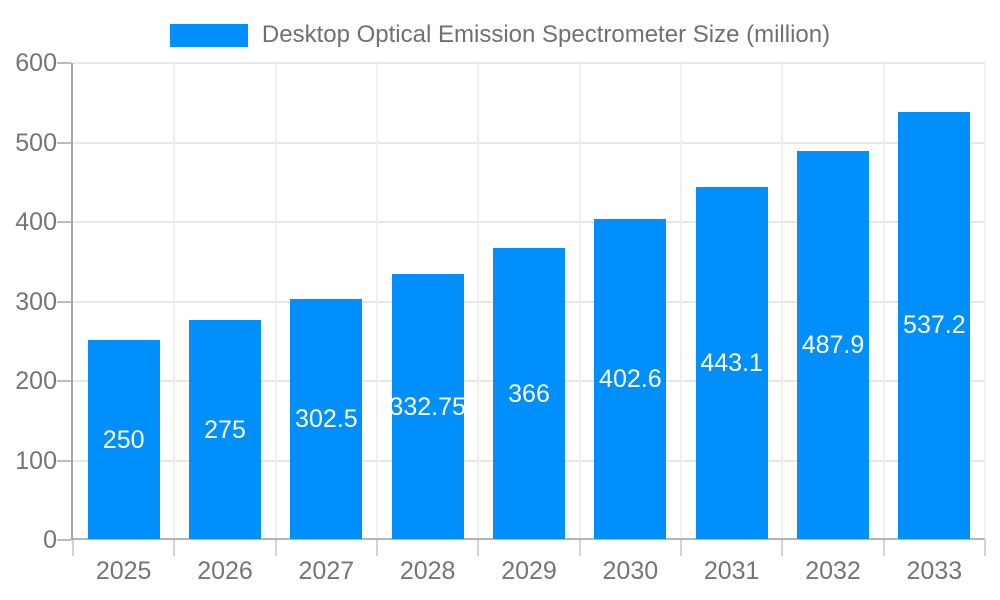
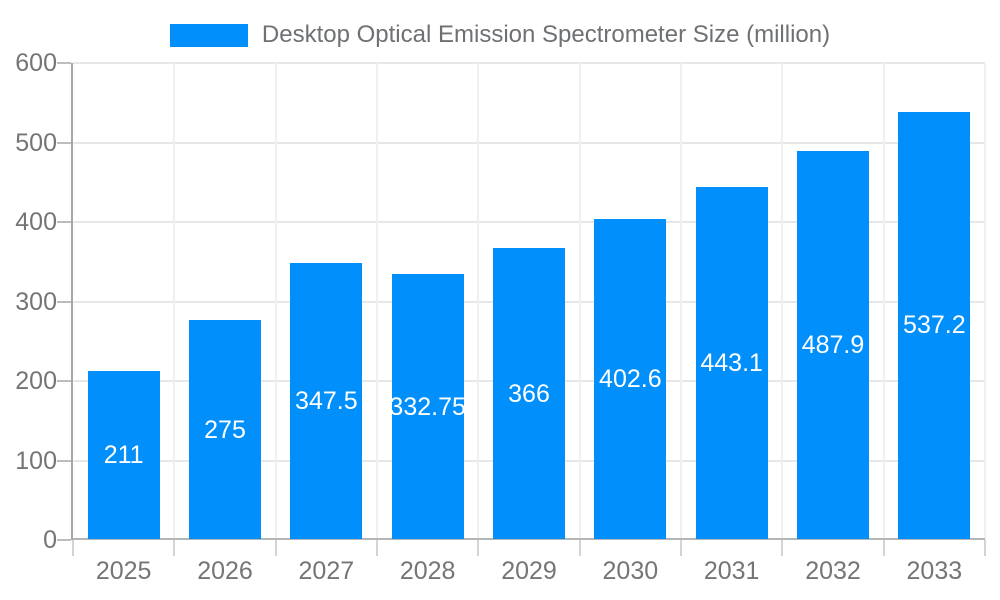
2025: 250 -> 211
2027: 302.5 -> 347.5
